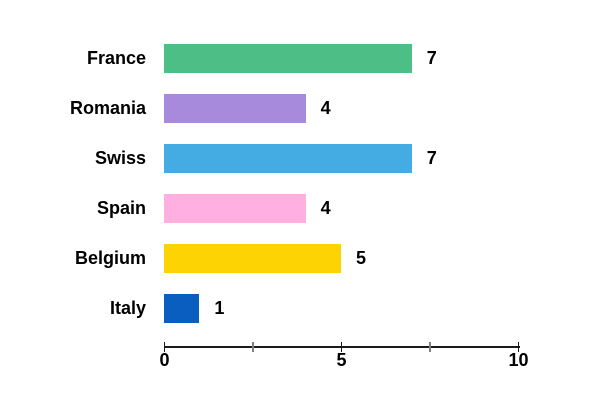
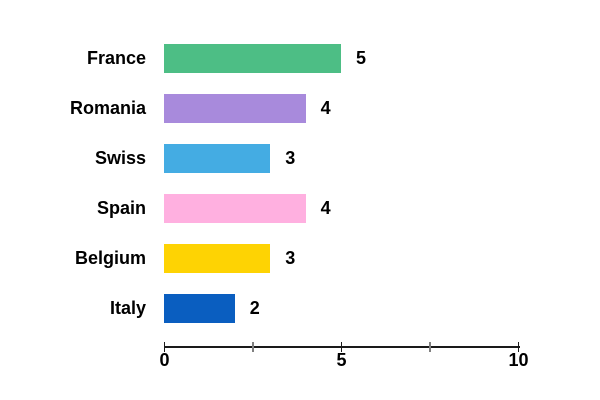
France: 7 -> 5
Swiss: 7 -> 3
Belgium: 5 -> 3
Italy: 1 -> 2
